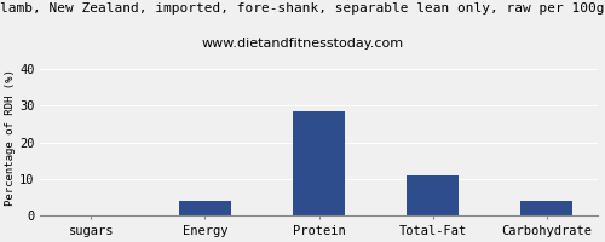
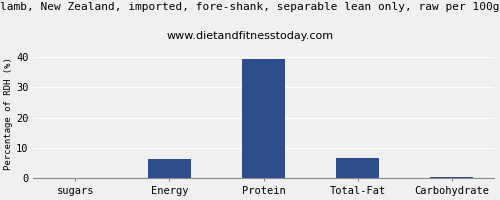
Energy: 4.0 -> 6.5
Protein: 28.5 -> 39.5
Total-Fat: 11.0 -> 6.8
Carbohydrate: 4.0 -> 0.5
